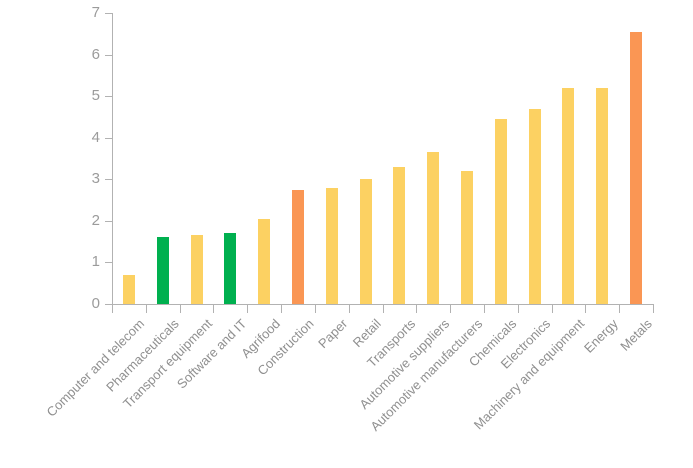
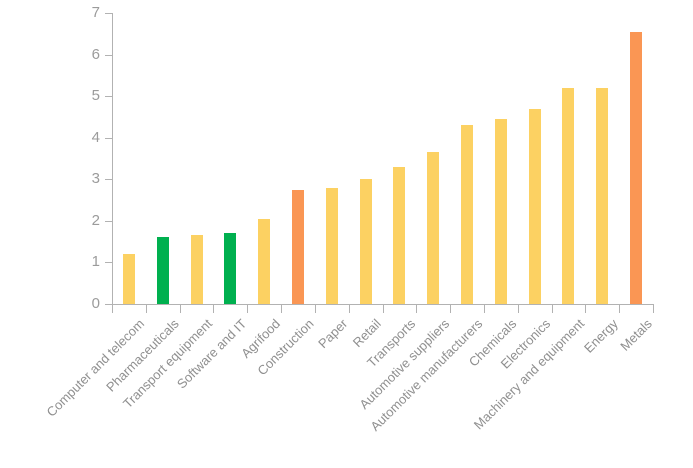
Computer and telecom: 0.7 -> 1.2
Automotive manufacturers: 3.2 -> 4.3
